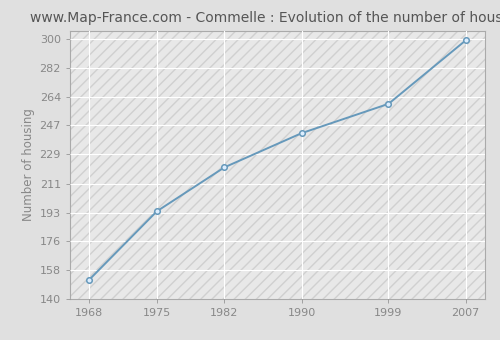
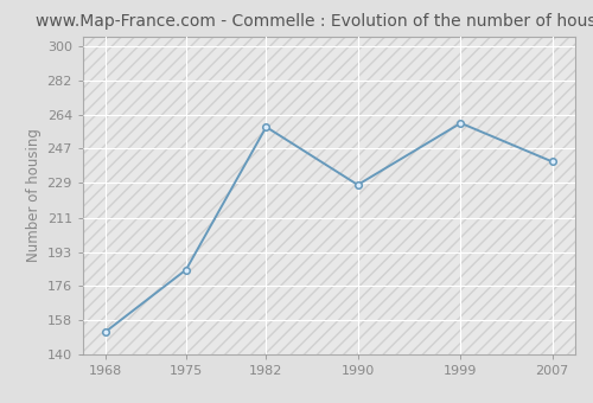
1975: 194 -> 184
1982: 221 -> 258
1990: 242 -> 228
2007: 299 -> 240
